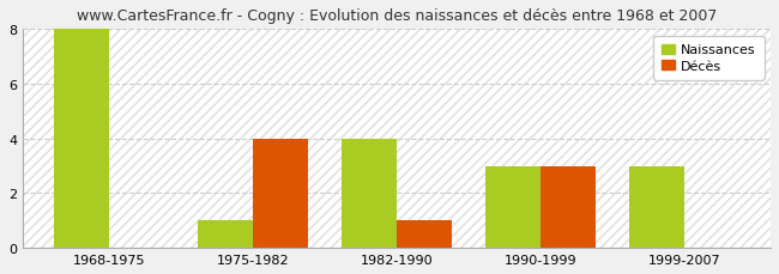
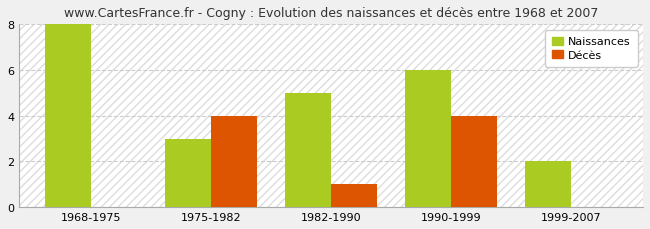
Naissances/1975-1982: 1 -> 3
Naissances/1982-1990: 4 -> 5
Naissances/1990-1999: 3 -> 6
Décès/1990-1999: 3 -> 4
Naissances/1999-2007: 3 -> 2
